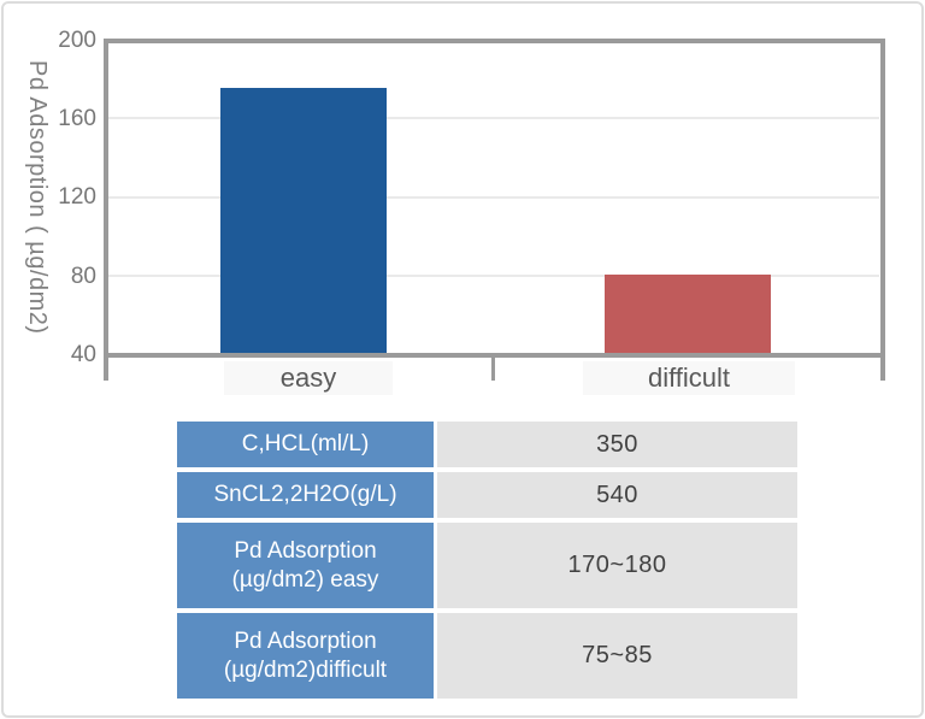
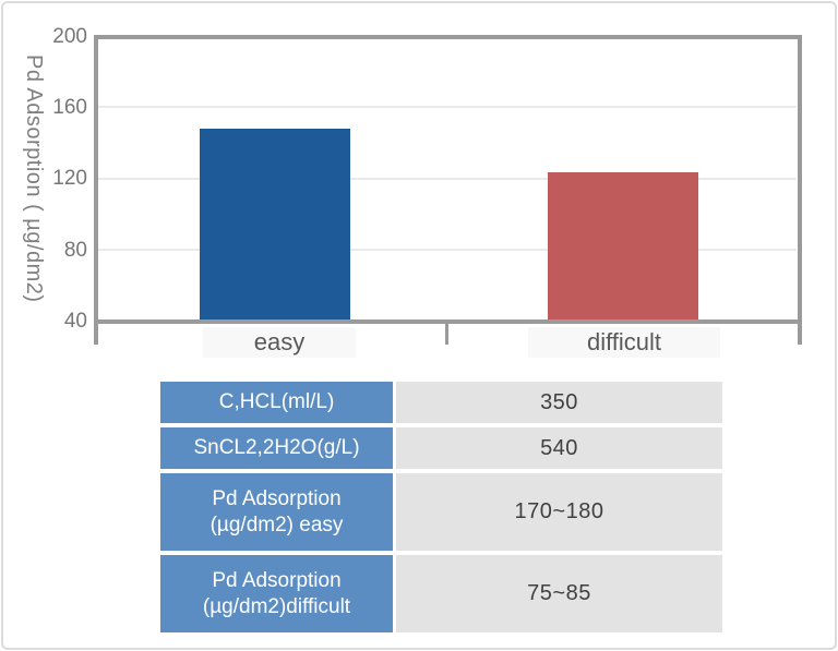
easy: 175 -> 147
difficult: 80 -> 123
